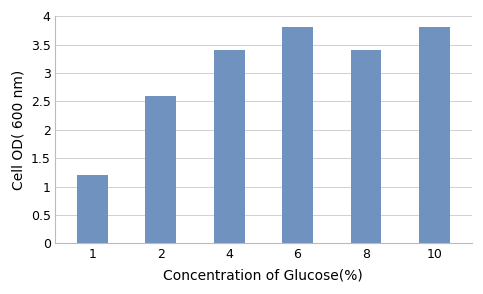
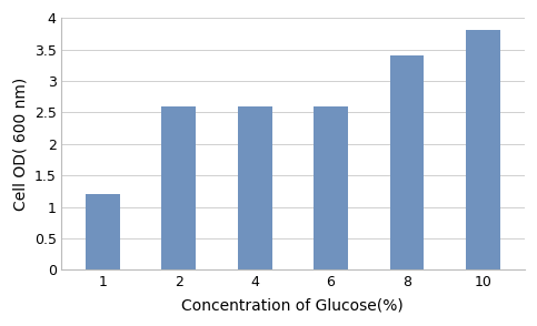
4: 3.4 -> 2.6
6: 3.8 -> 2.6
